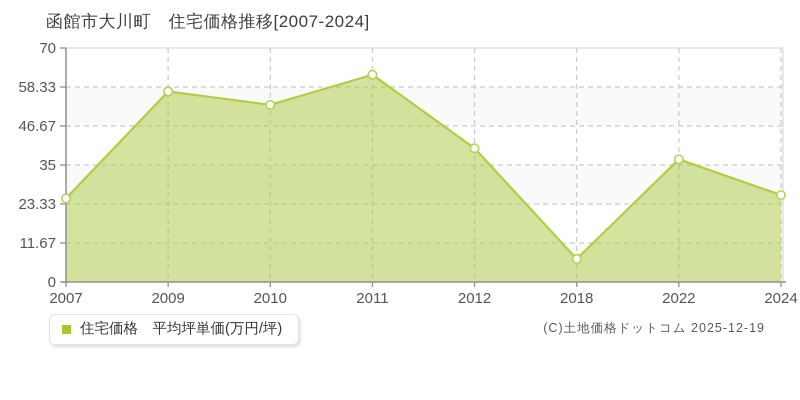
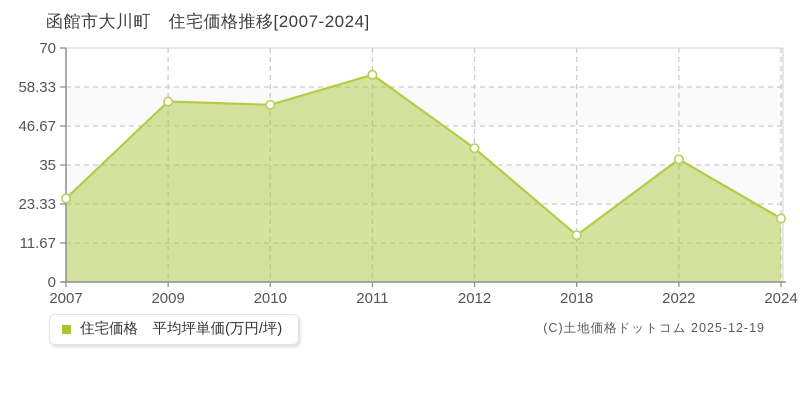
2009: 57 -> 54
2018: 7 -> 14
2024: 26 -> 19
